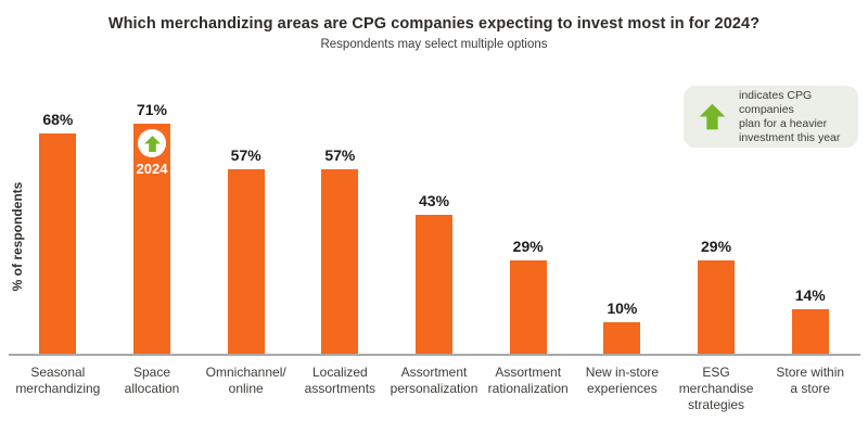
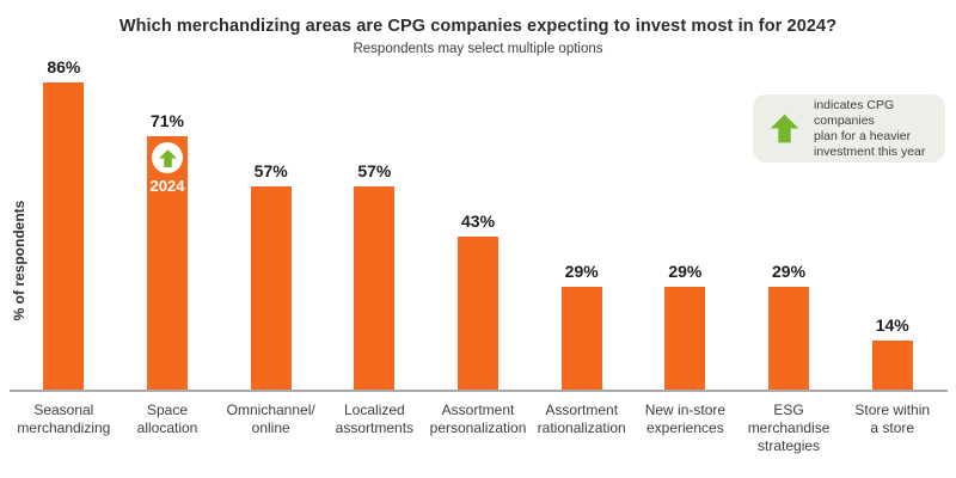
Seasonal merchandizing: 68% -> 86%
New in-store experiences: 10% -> 29%
